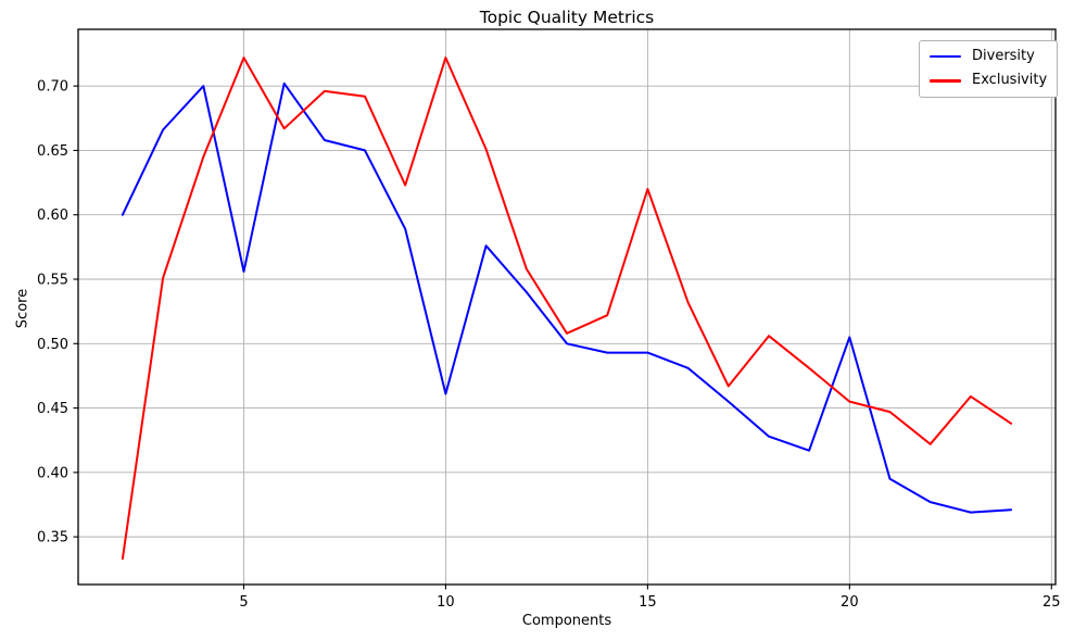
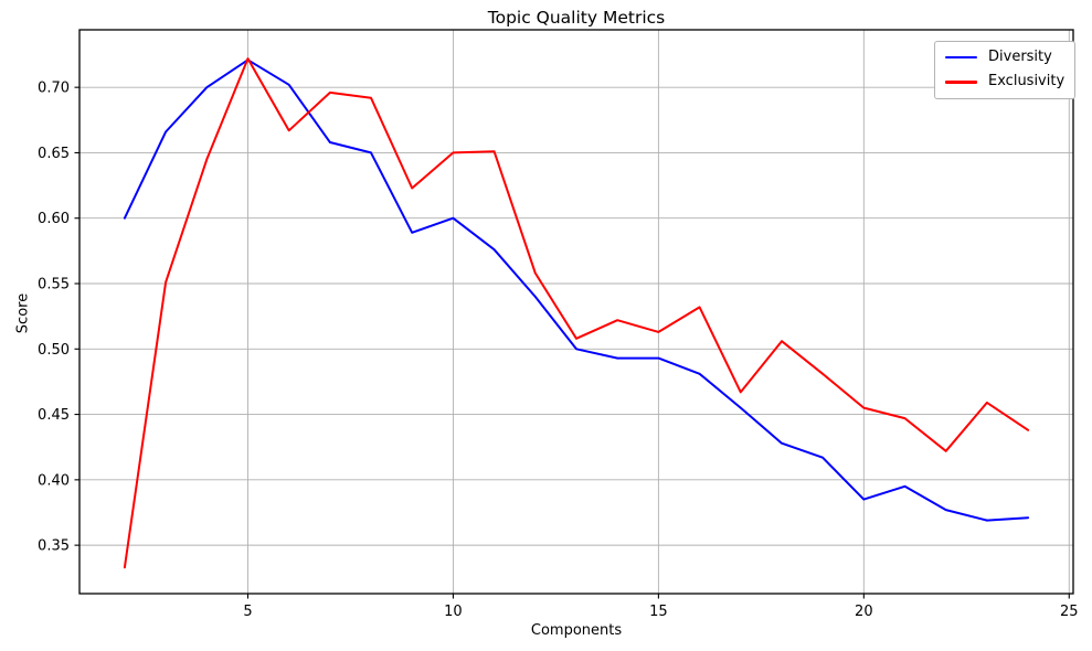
Diversity/5: 0.556 -> 0.721
Diversity/10: 0.461 -> 0.600
Exclusivity/10: 0.722 -> 0.650
Exclusivity/15: 0.620 -> 0.513
Diversity/20: 0.505 -> 0.385
